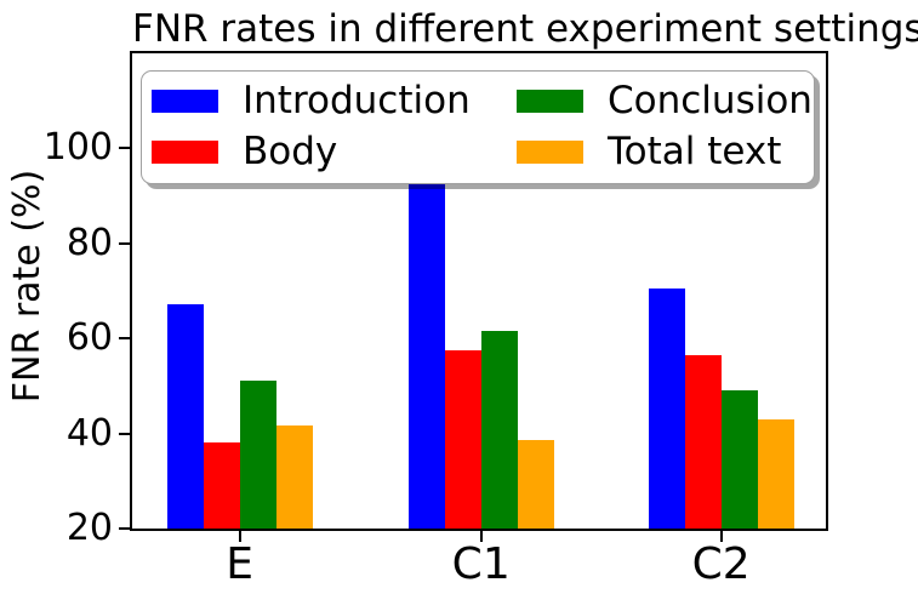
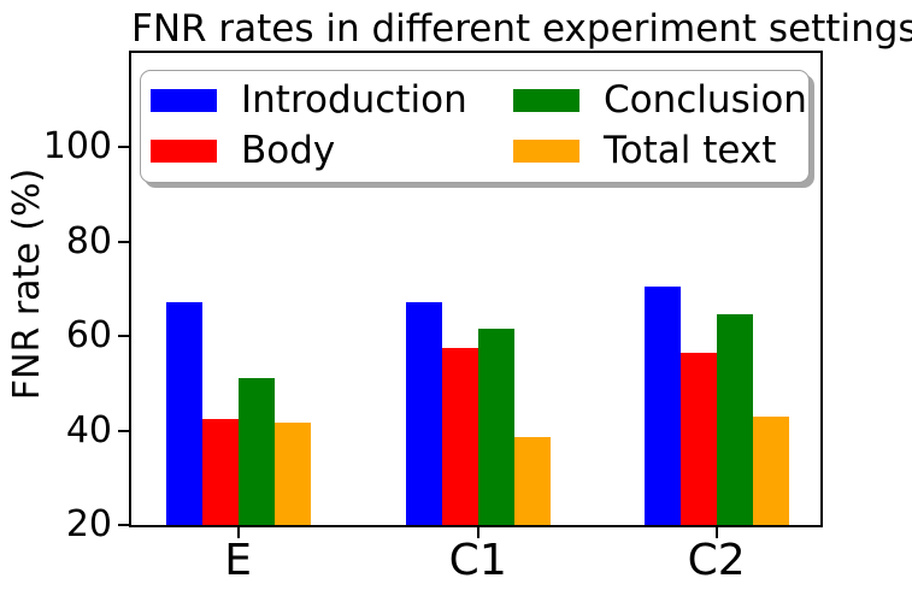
Body/E: 38 -> 42
Introduction/C1: 107 -> 67
Conclusion/C2: 49 -> 65
